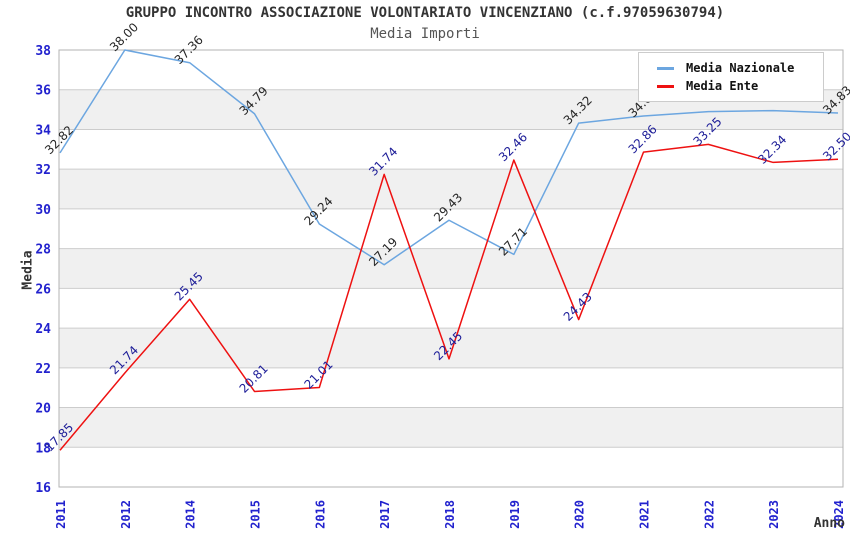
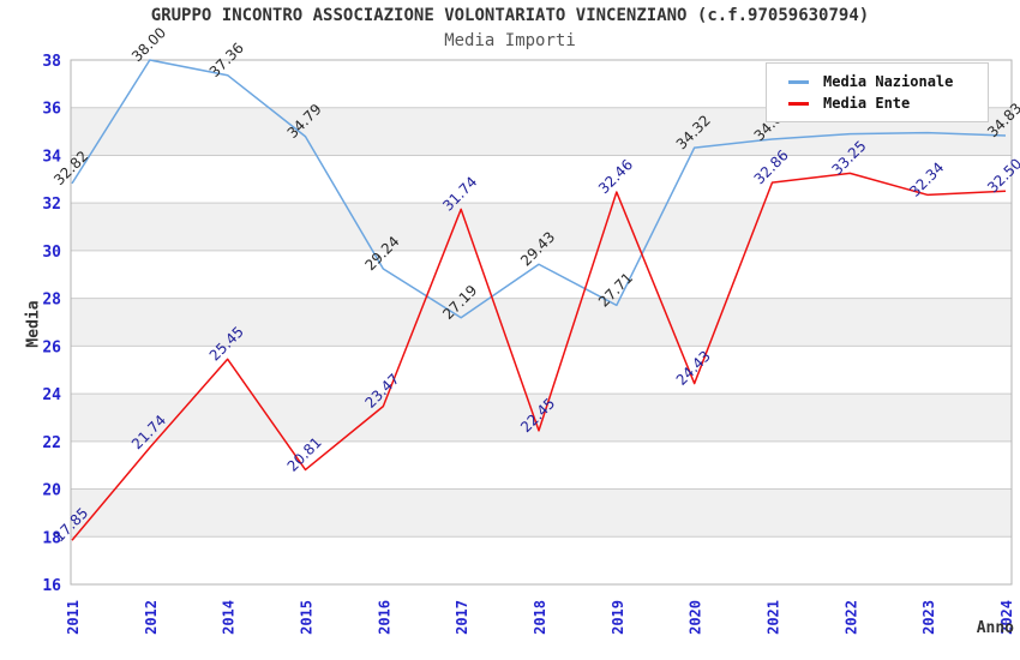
Media Ente/2016: 21.01 -> 23.47
